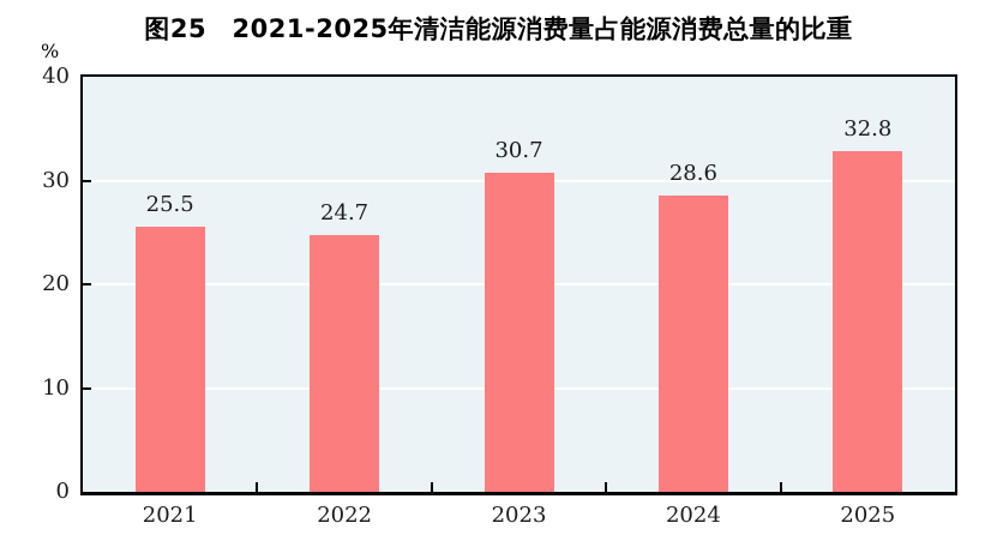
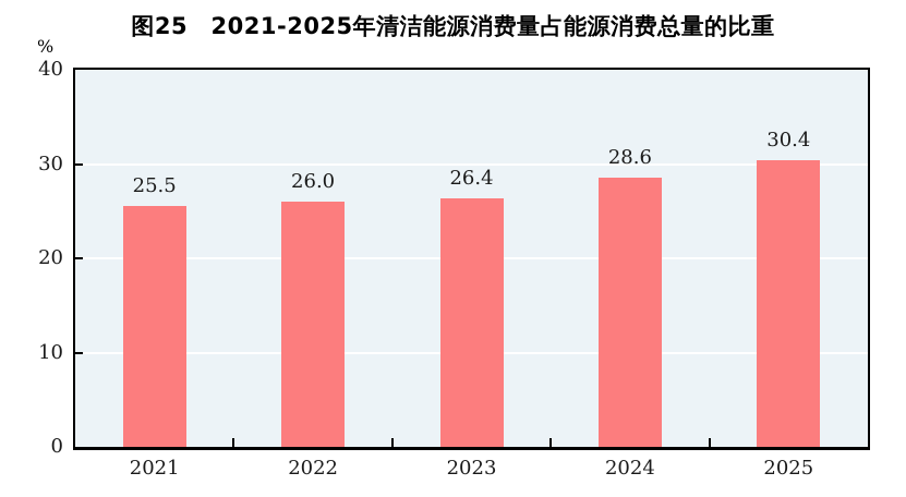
2022: 24.7 -> 26.0
2023: 30.7 -> 26.4
2025: 32.8 -> 30.4
